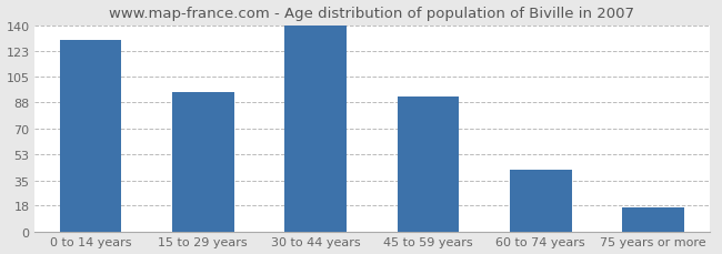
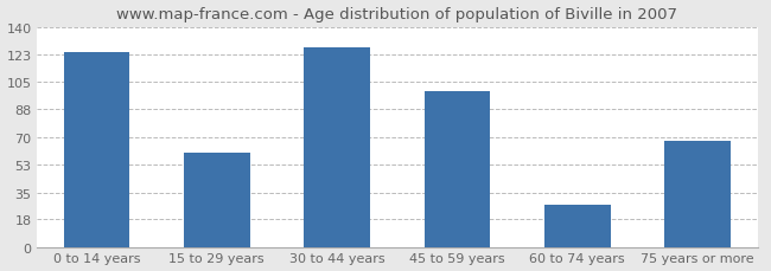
0 to 14 years: 130 -> 124
15 to 29 years: 95 -> 60
30 to 44 years: 140 -> 127
45 to 59 years: 92 -> 99
60 to 74 years: 42 -> 27
75 years or more: 17 -> 68
